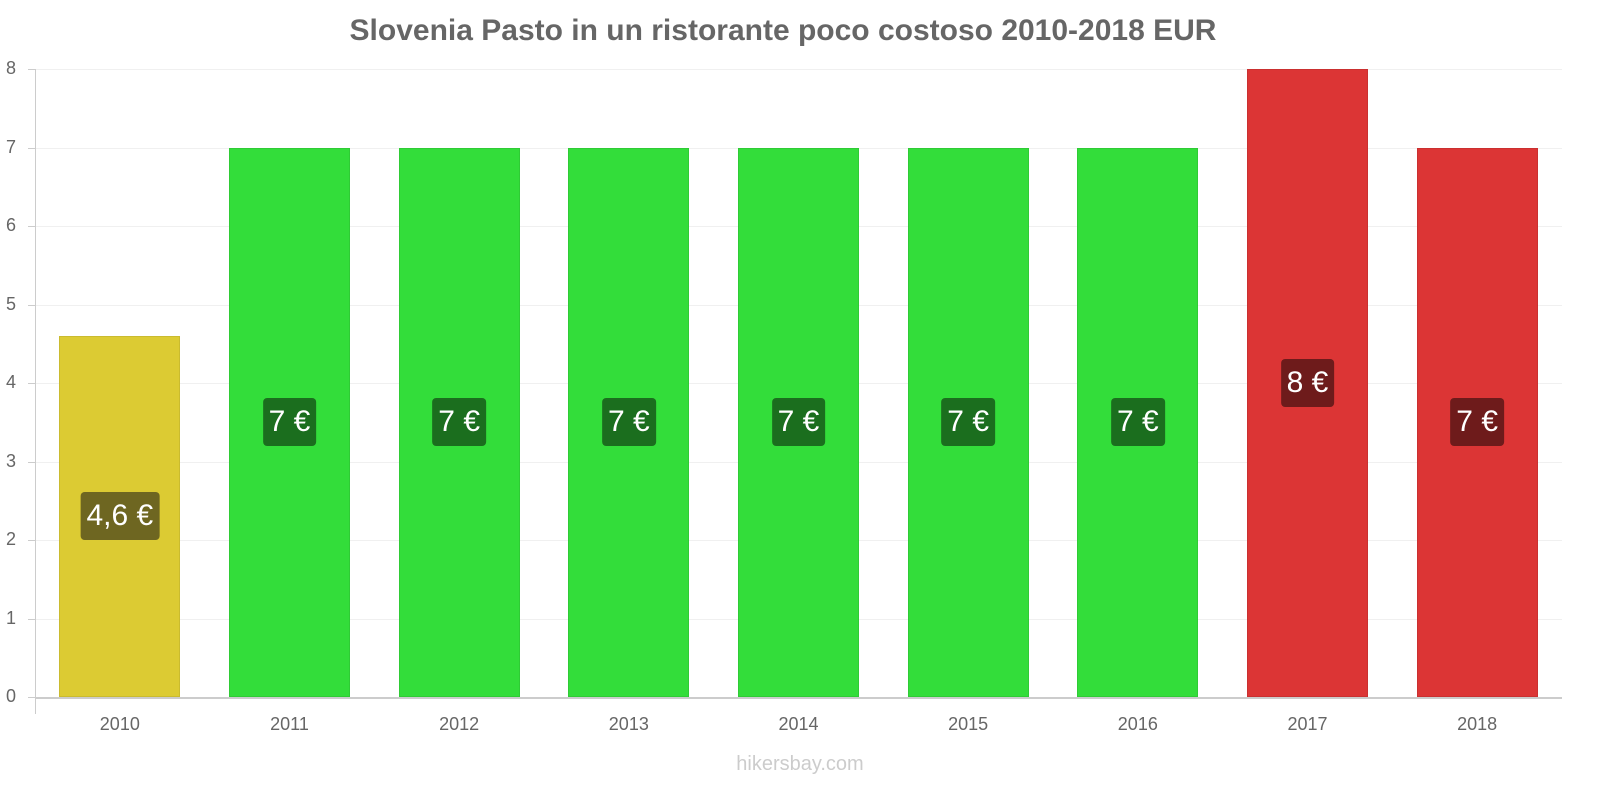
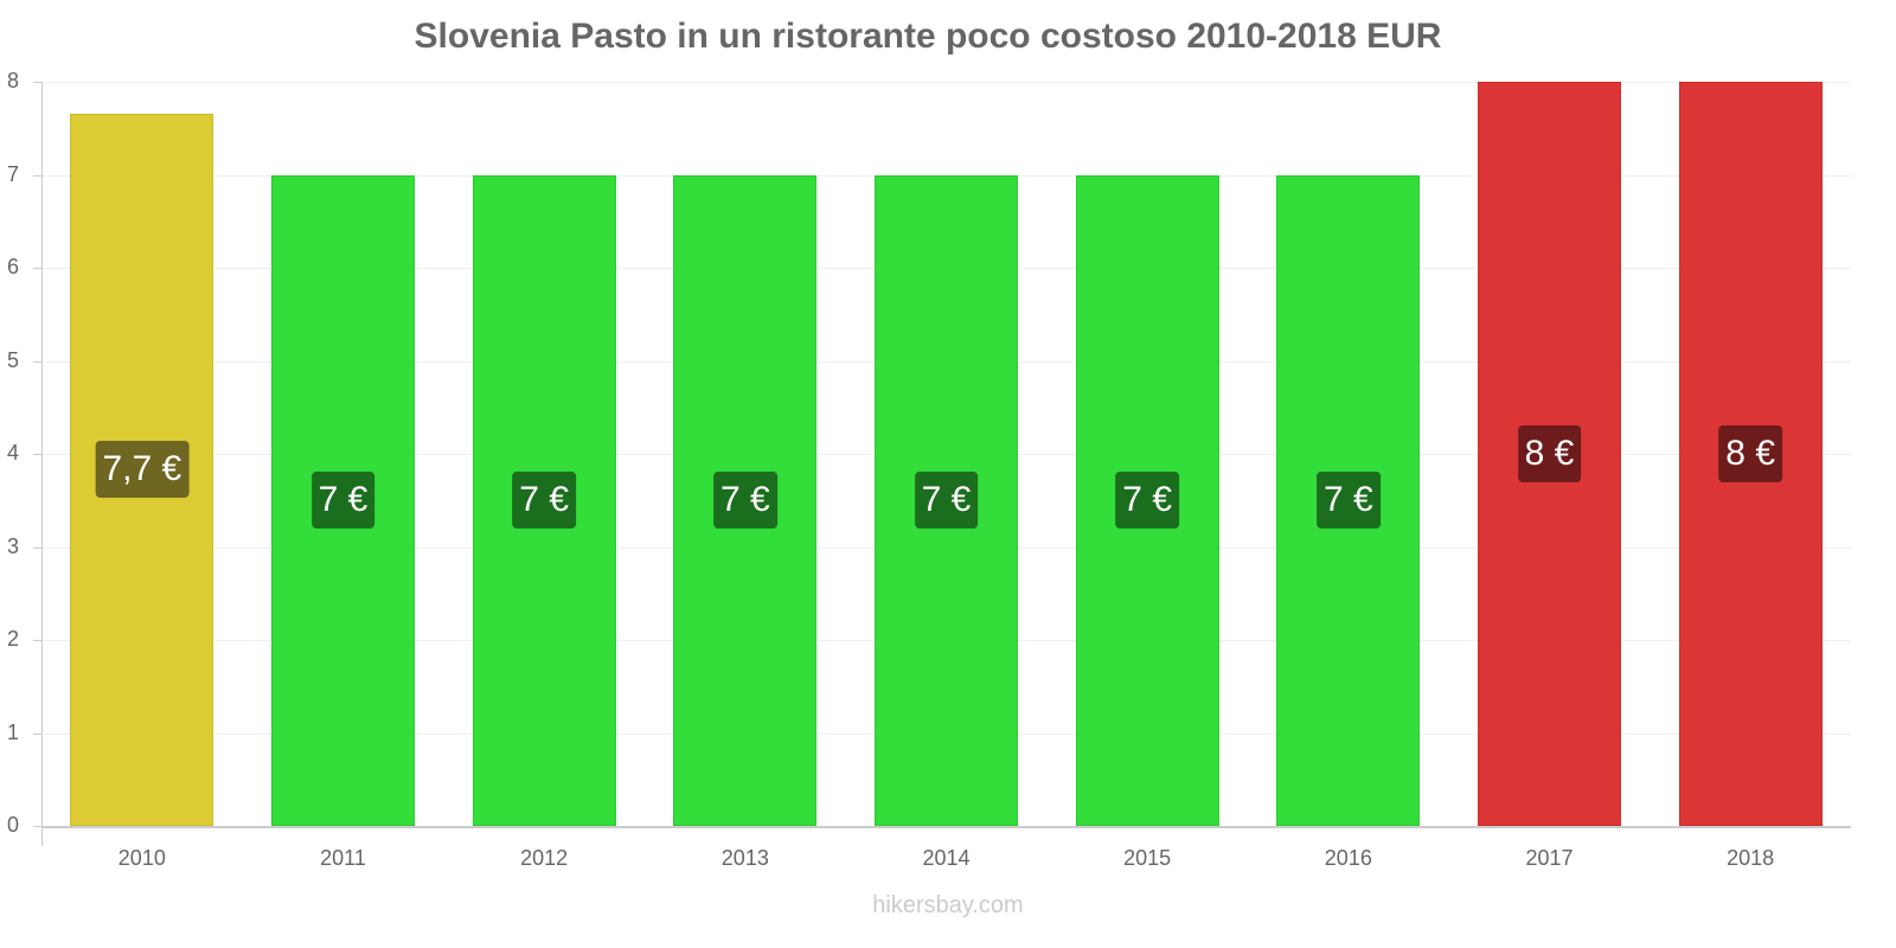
2010: 4,6 -> 7,7
2018: 7 -> 8
